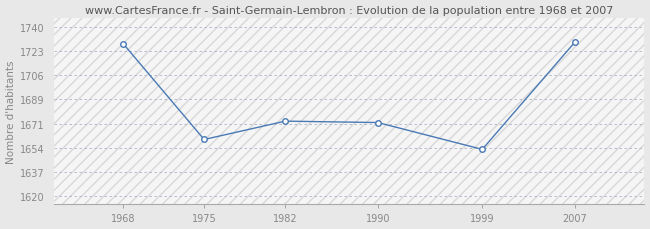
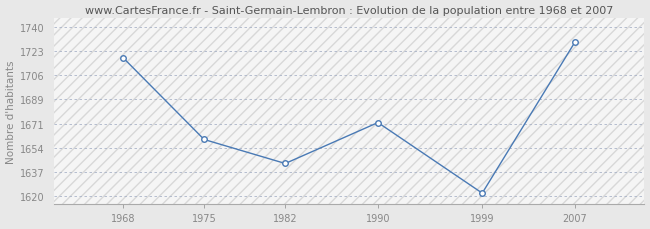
1968: 1728 -> 1718
1982: 1673 -> 1643
1999: 1653 -> 1622
